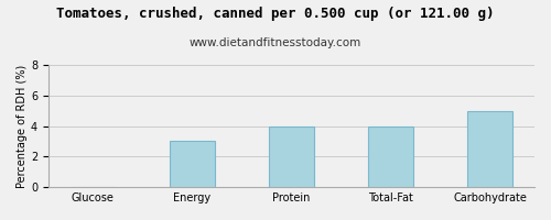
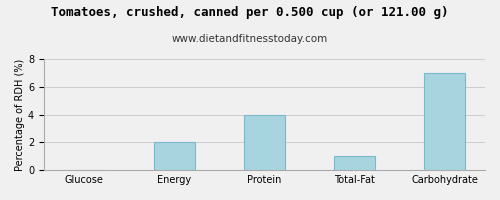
Energy: 3 -> 2
Total-Fat: 4 -> 1
Carbohydrate: 5 -> 7
